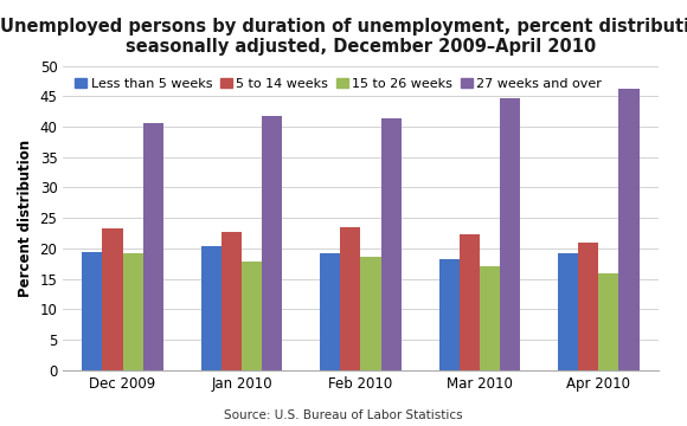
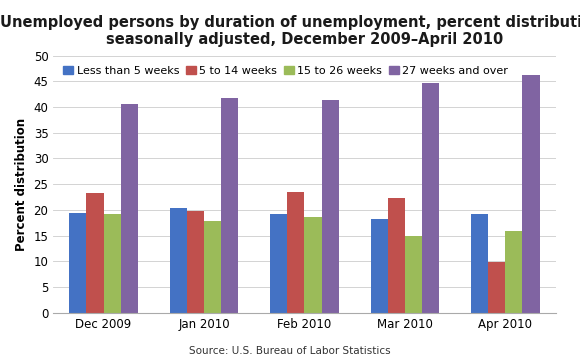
5 to 14 weeks/Jan 2010: 22.6 -> 19.8
15 to 26 weeks/Mar 2010: 17.1 -> 15.0
5 to 14 weeks/Apr 2010: 21.0 -> 9.8
